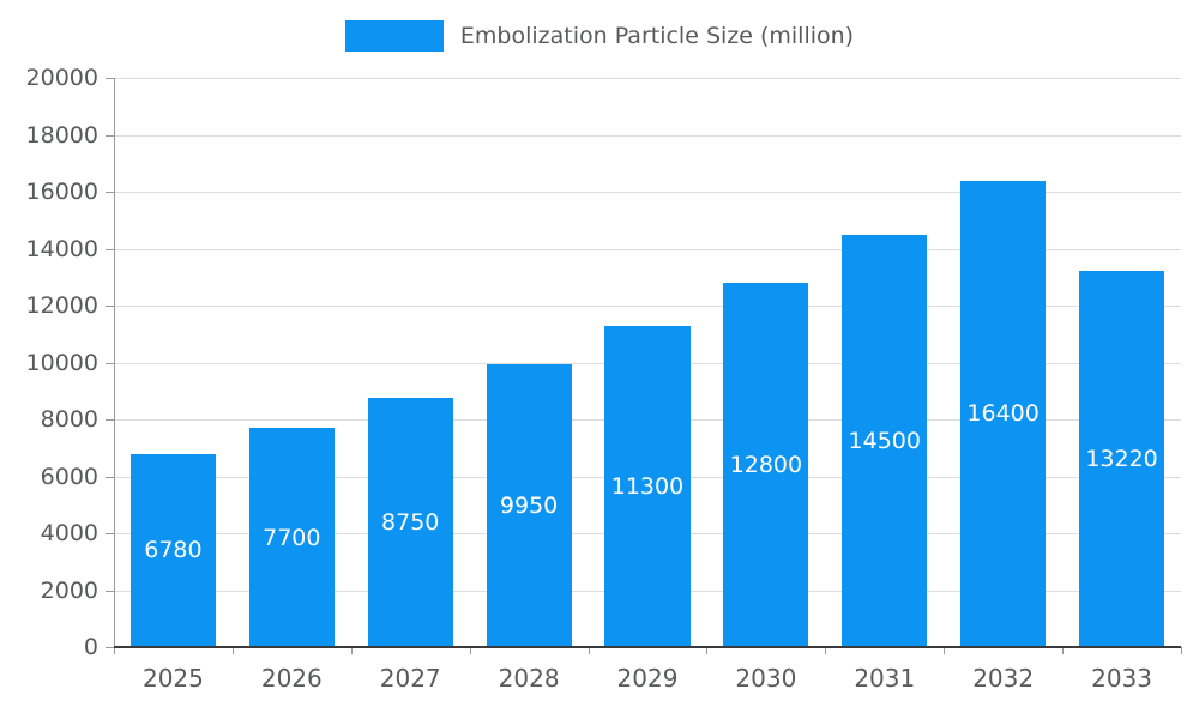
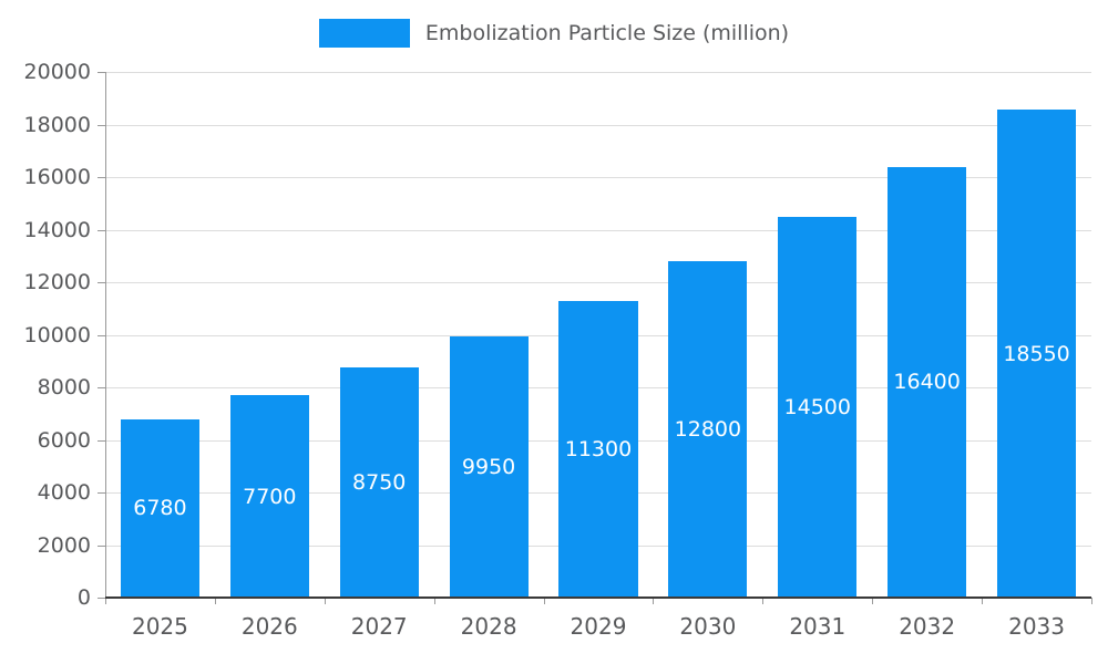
2033: 13220 -> 18550
